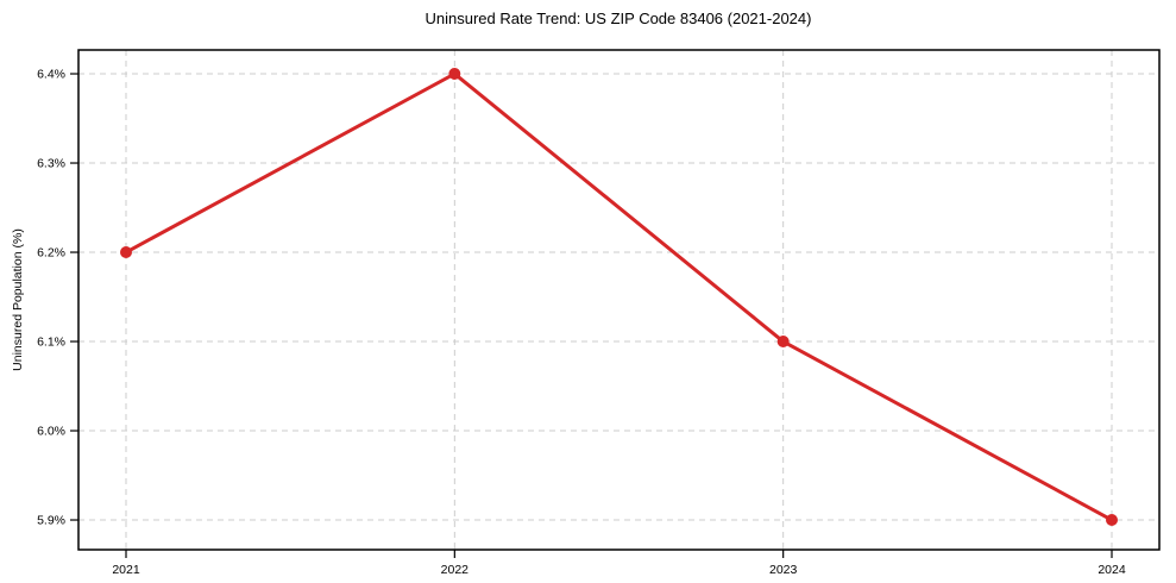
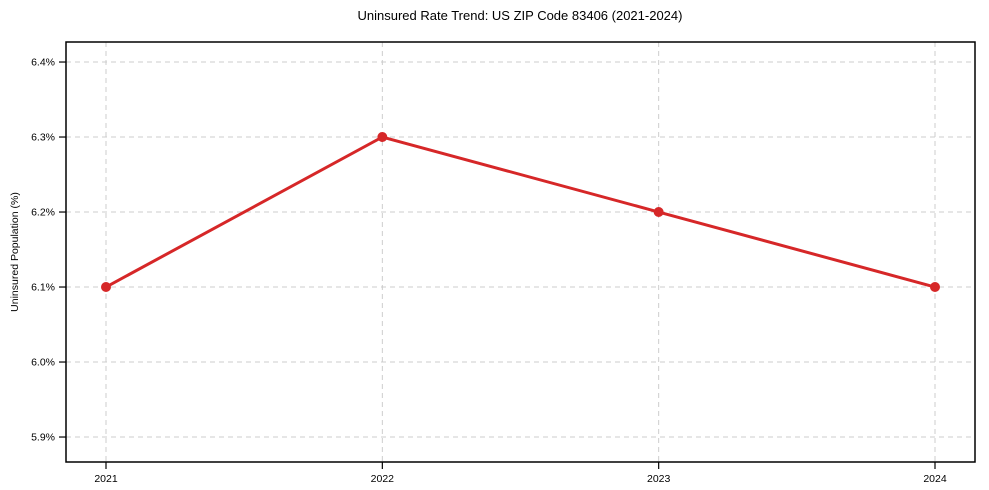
2021: 6.2% -> 6.1%
2022: 6.4% -> 6.3%
2023: 6.1% -> 6.2%
2024: 5.9% -> 6.1%
